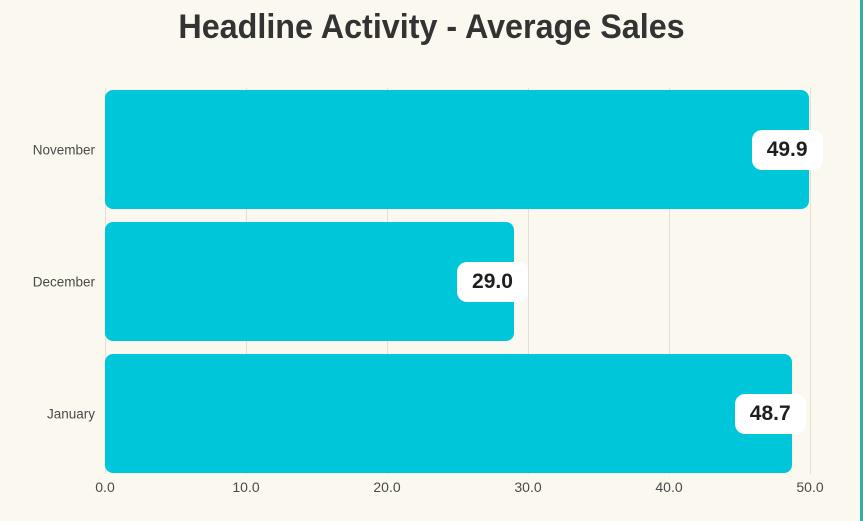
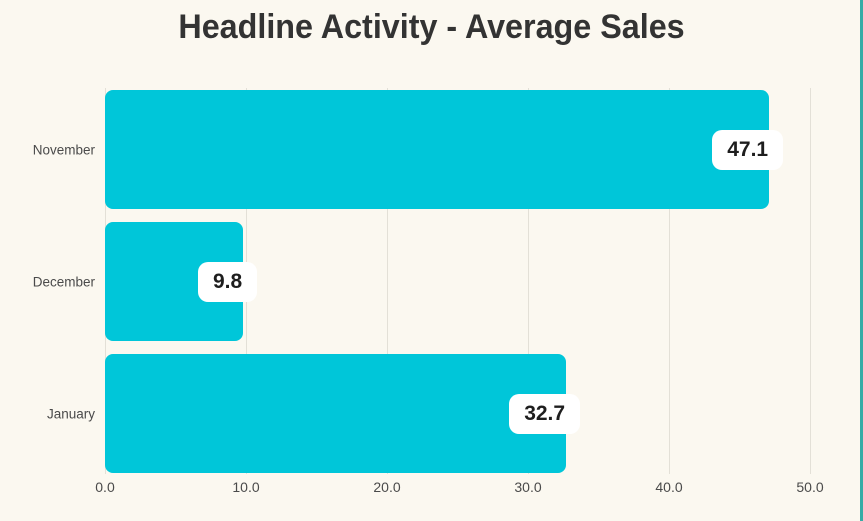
November: 49.9 -> 47.1
December: 29.0 -> 9.8
January: 48.7 -> 32.7
